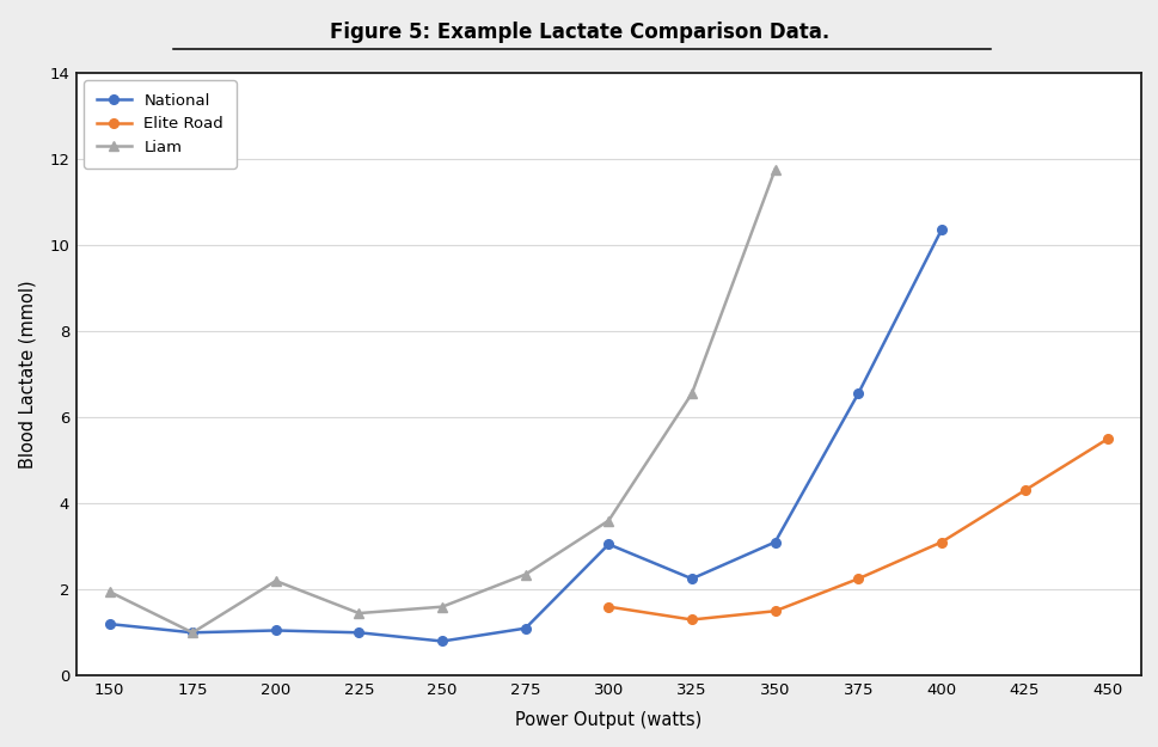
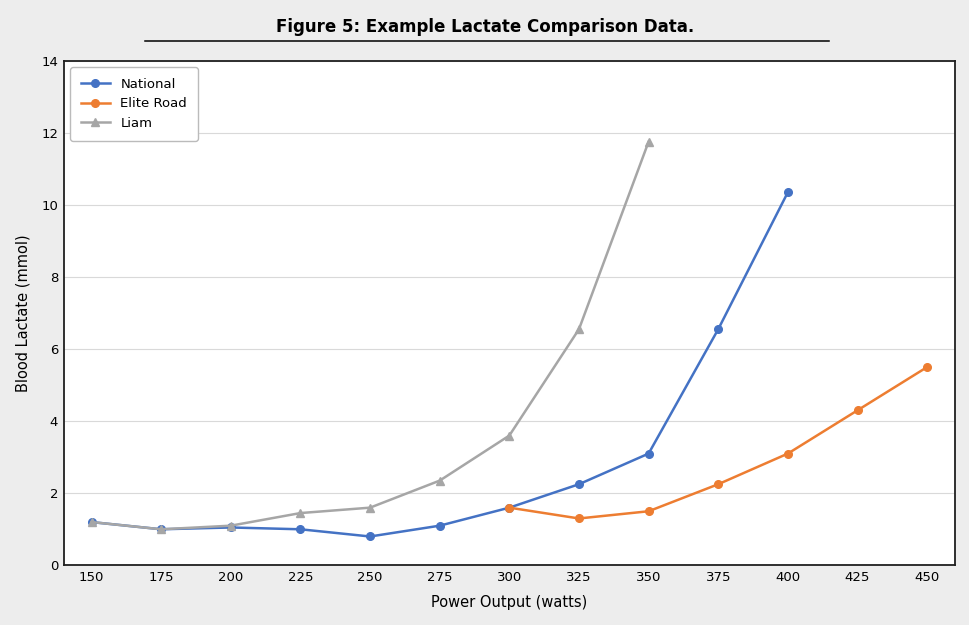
Liam/150: 1.95 -> 1.20
Liam/200: 2.20 -> 1.10
National/300: 3.05 -> 1.60
